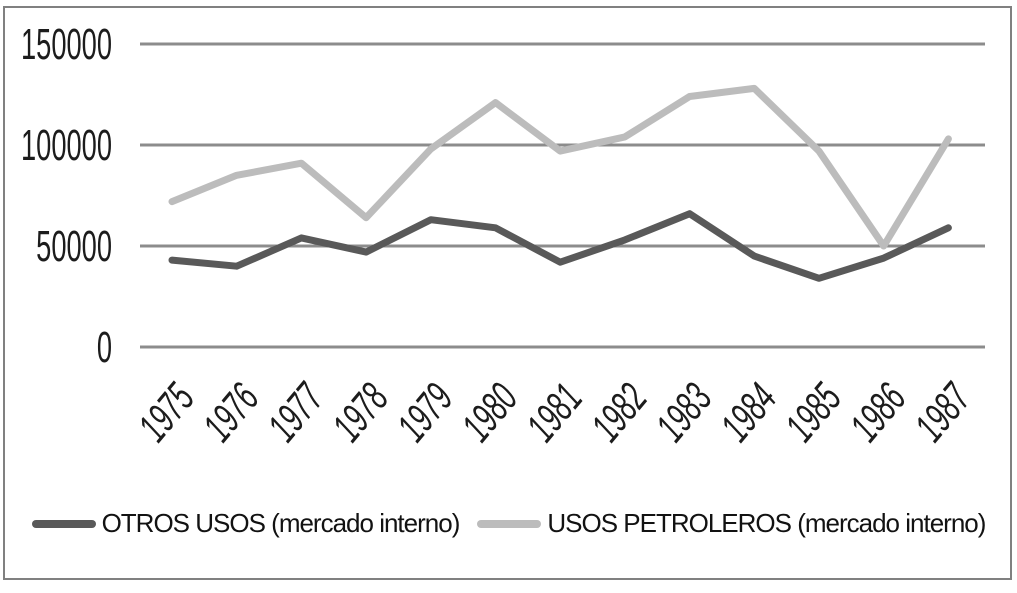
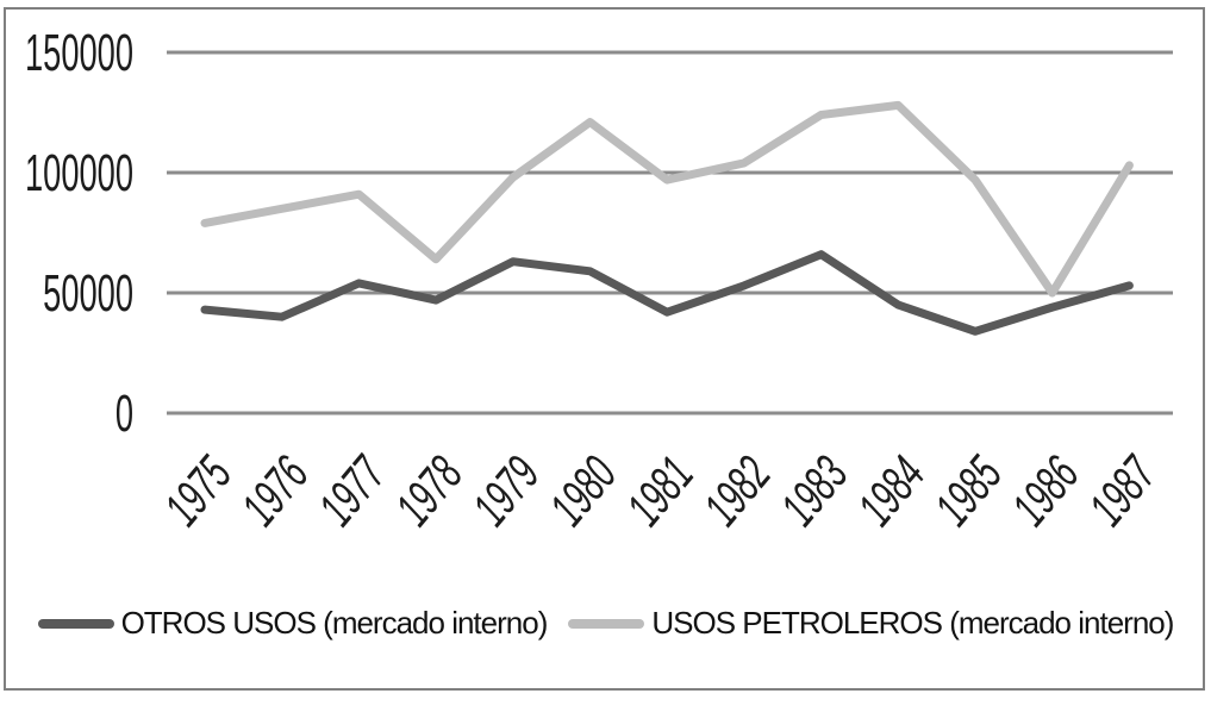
USOS PETROLEROS (mercado interno)/1975: 72000 -> 79000
OTROS USOS (mercado interno)/1987: 59000 -> 53000
